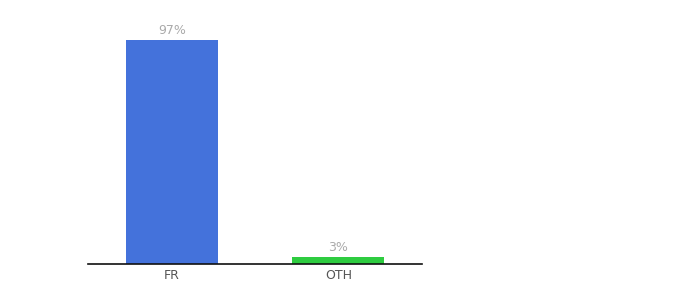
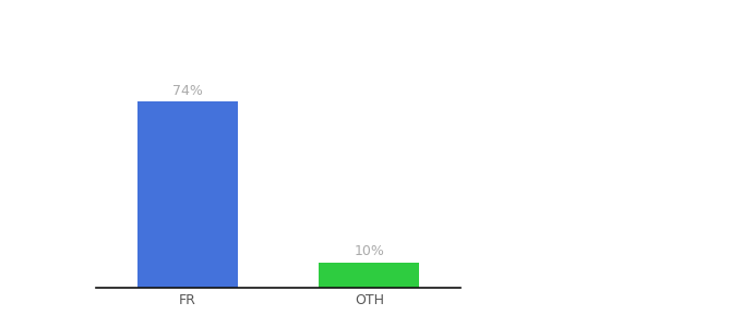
FR: 97% -> 74%
OTH: 3% -> 10%
